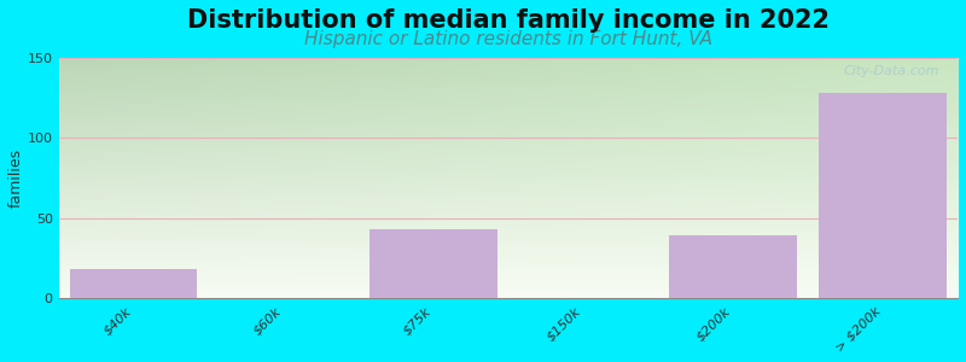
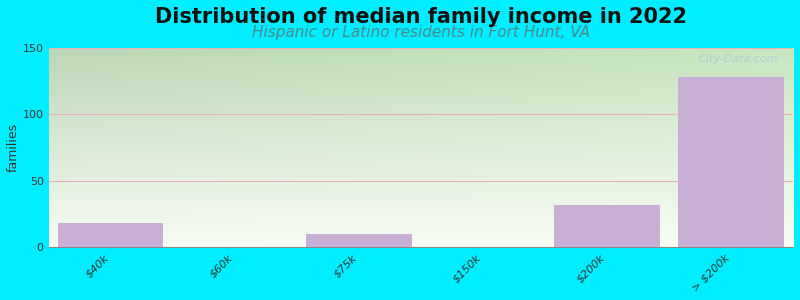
$75k: 43 -> 10
$200k: 39 -> 32
